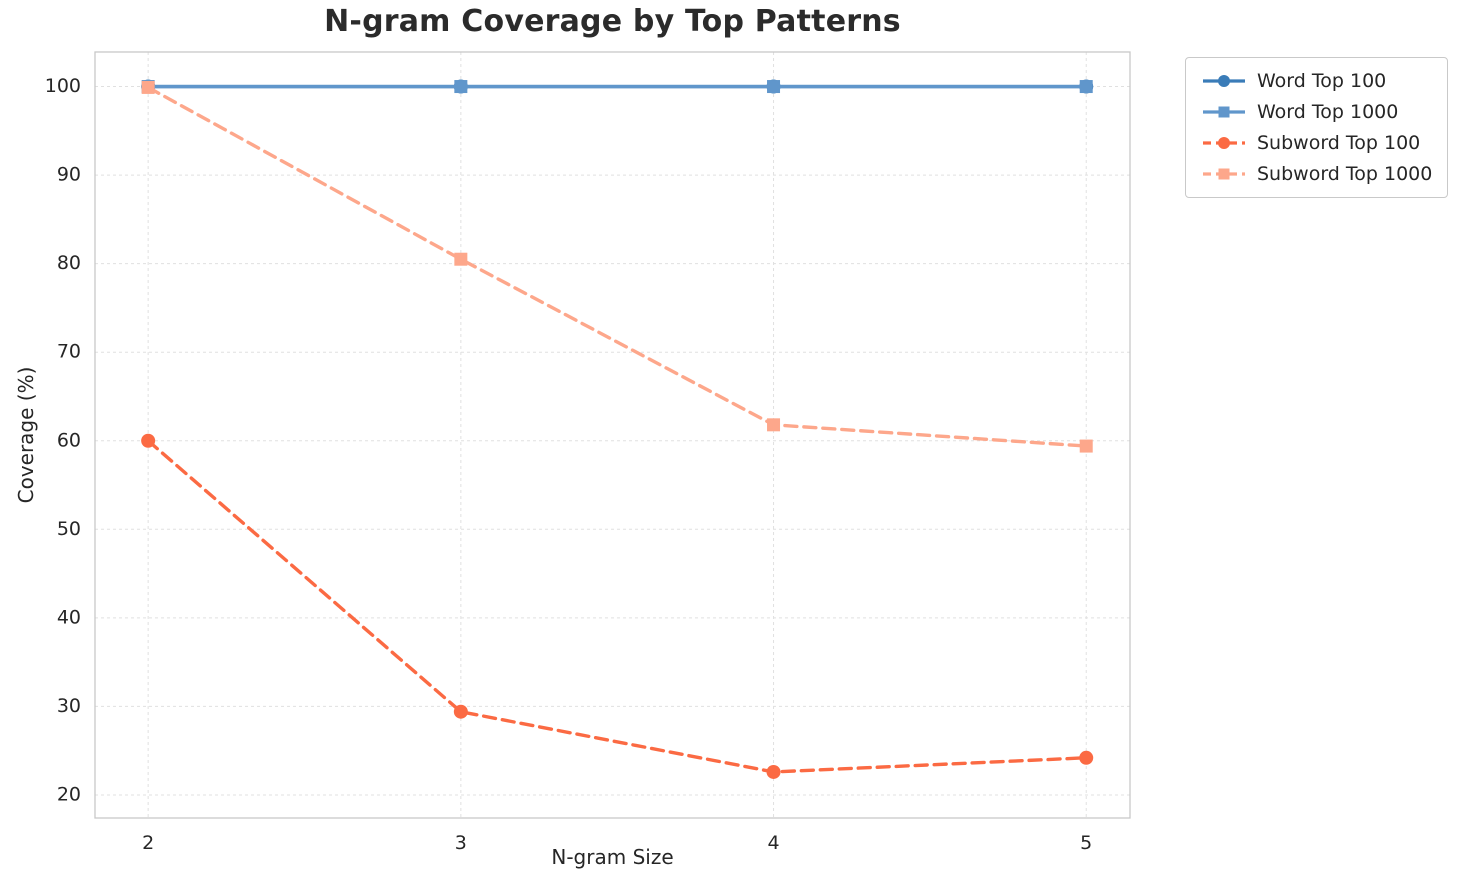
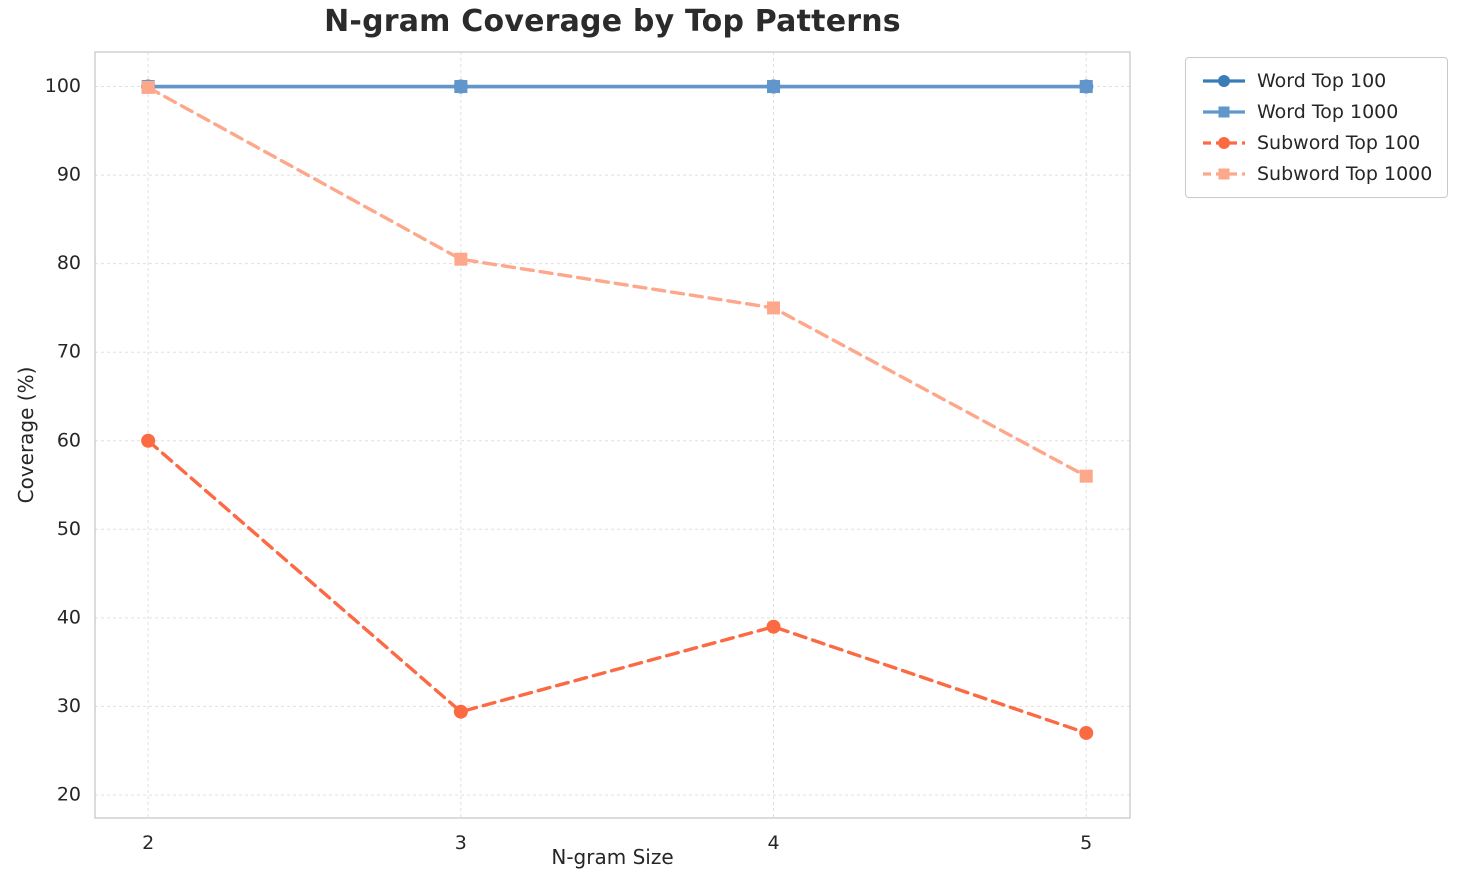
Subword Top 100/4: 23 -> 39
Subword Top 1000/4: 62 -> 75
Subword Top 100/5: 24 -> 27
Subword Top 1000/5: 59 -> 56
